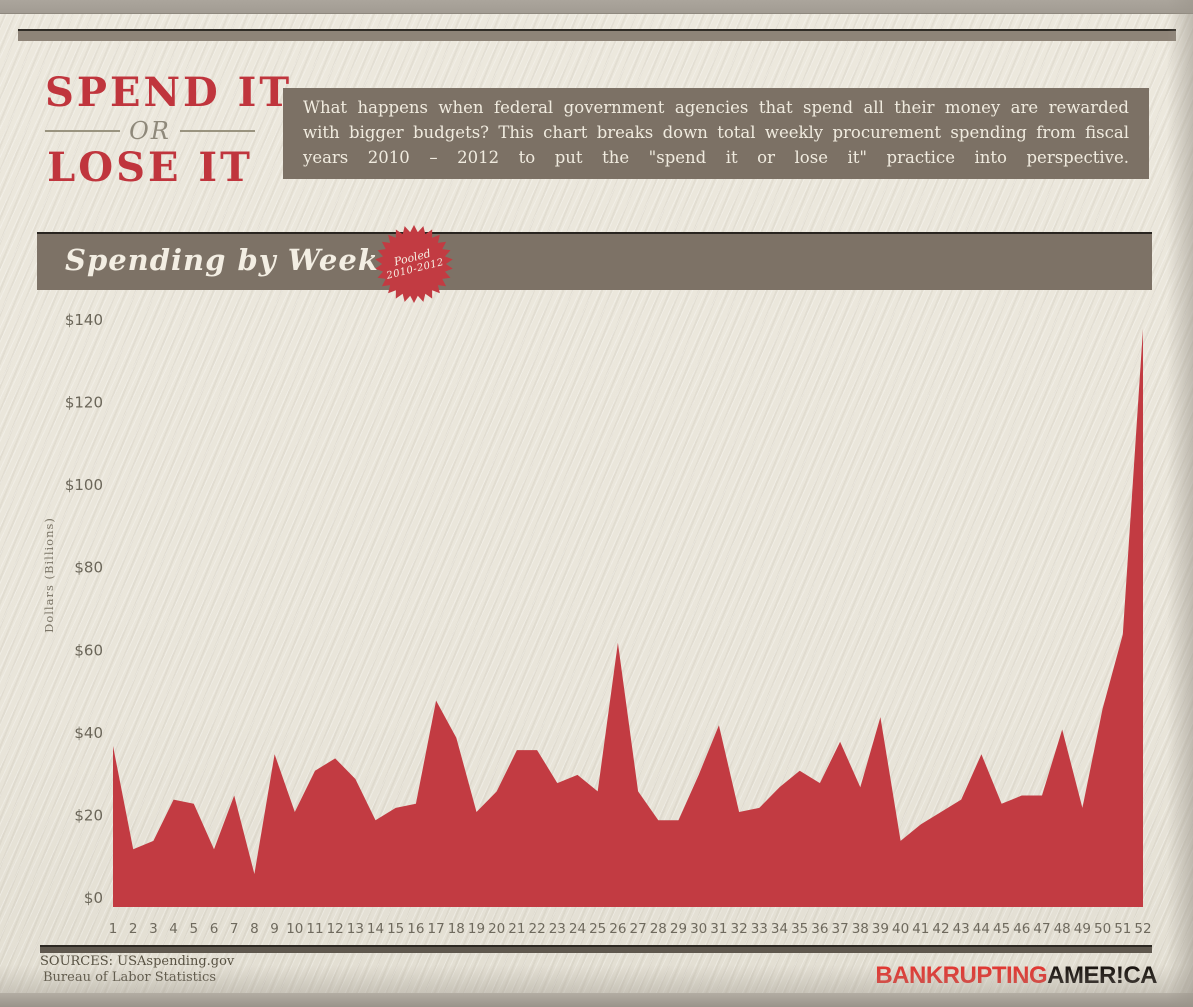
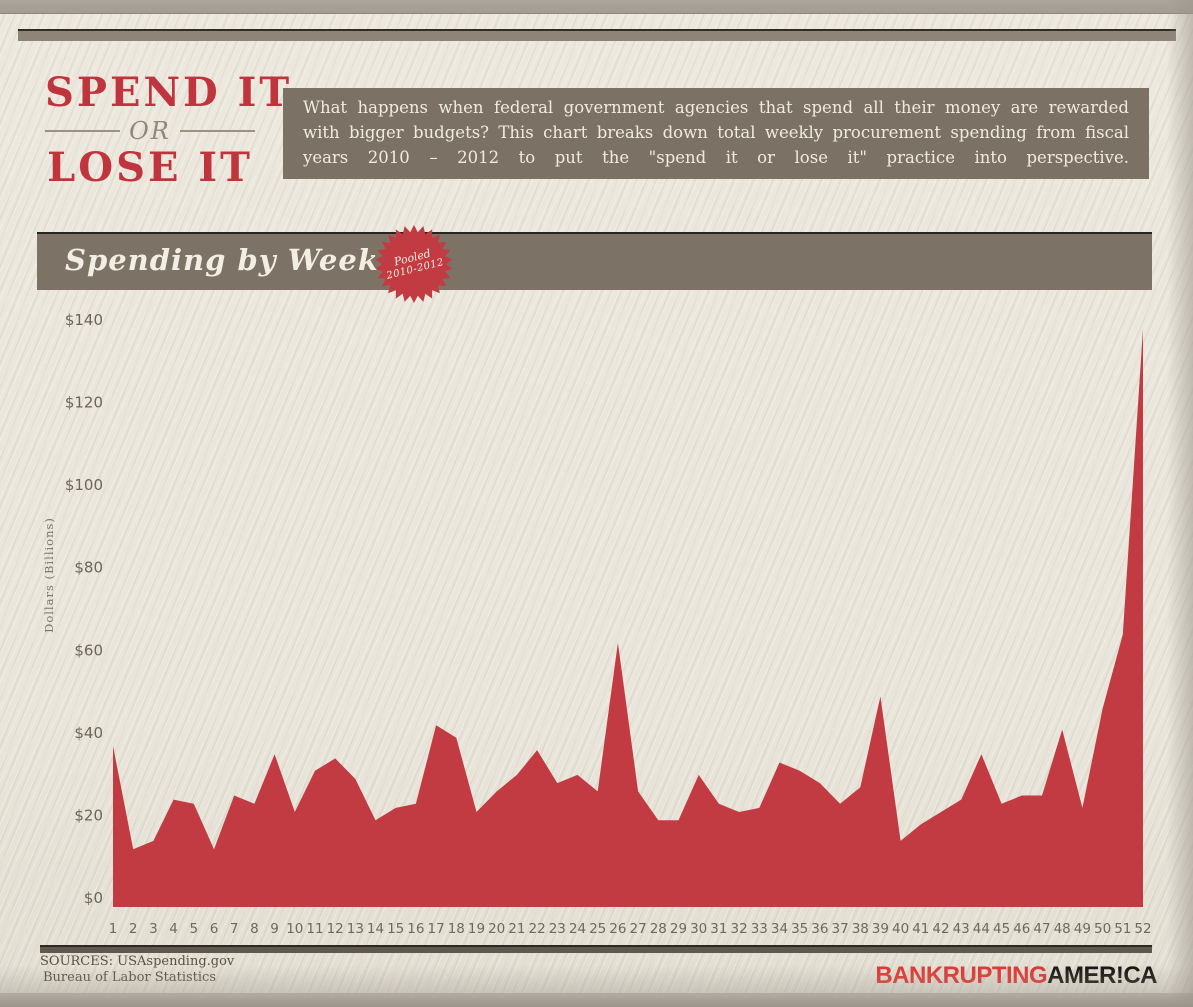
8: $8 -> $25
17: $50 -> $44
21: $38 -> $32
31: $44 -> $25
34: $29 -> $35
37: $40 -> $25
39: $46 -> $51
